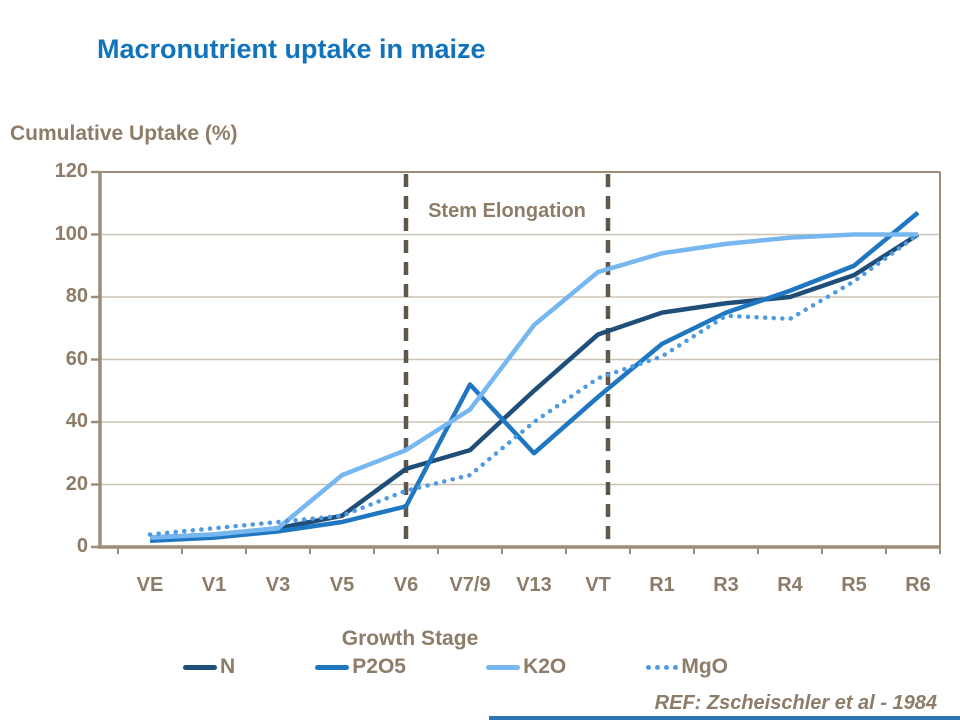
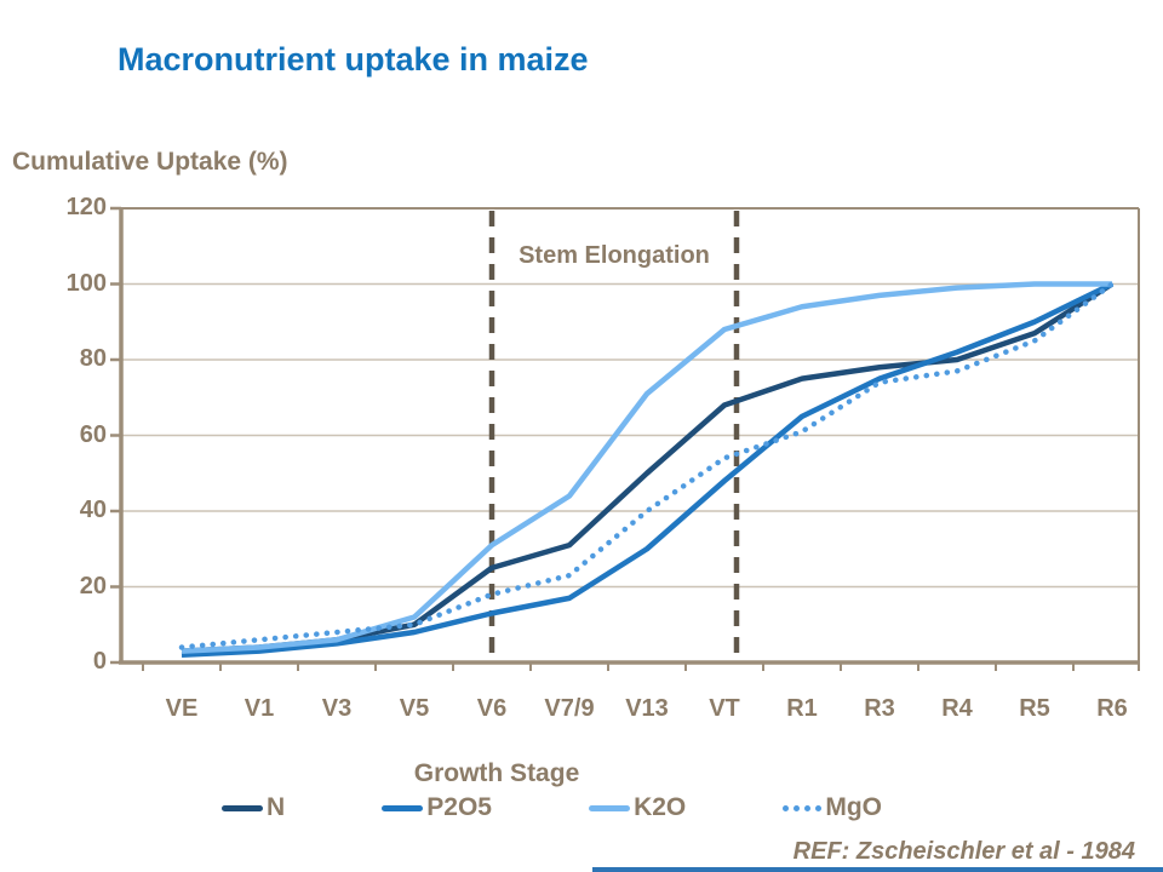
K2O/V5: 23 -> 12
P2O5/V7/9: 52 -> 17
MgO/R4: 73 -> 77
P2O5/R6: 107 -> 100
